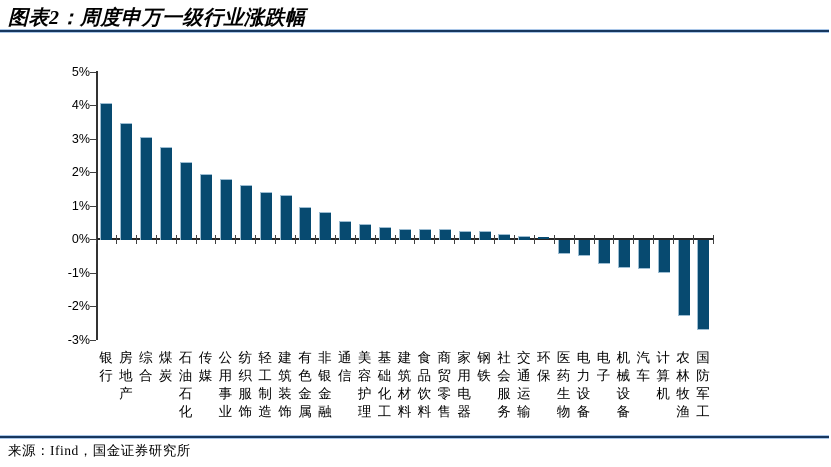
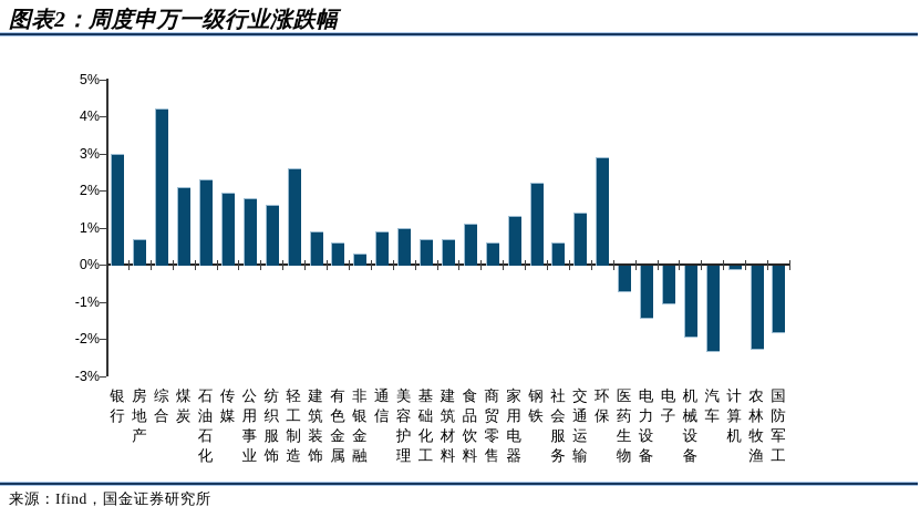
银行: 4.0% -> 3.0%
房地产: 3.5% -> 0.7%
综合: 3.0% -> 4.2%
煤炭: 2.8% -> 2.1%
轻工制造: 1.4% -> 2.6%
建筑装饰: 1.3% -> 0.9%
有色金属: 0.9% -> 0.6%
非银金融: 0.8% -> 0.3%
通信: 0.6% -> 0.9%
美容护理: 0.5% -> 1.0%
基础化工: 0.3% -> 0.7%
建筑材料: 0.3% -> 0.7%
食品饮料: 0.3% -> 1.1%
商贸零售: 0.3% -> 0.6%
家用电器: 0.2% -> 1.3%
钢铁: 0.2% -> 2.2%
社会服务: 0.1% -> 0.6%
交通运输: 0.1% -> 1.4%
环保: 0.1% -> 2.9%
医药生物: -0.4% -> -0.7%
电力设备: -0.5% -> -1.4%
电子: -0.7% -> -1.0%
机械设备: -0.8% -> -1.9%
汽车: -0.8% -> -2.3%
计算机: -0.9% -> -0.1%
国防军工: -2.6% -> -1.8%
